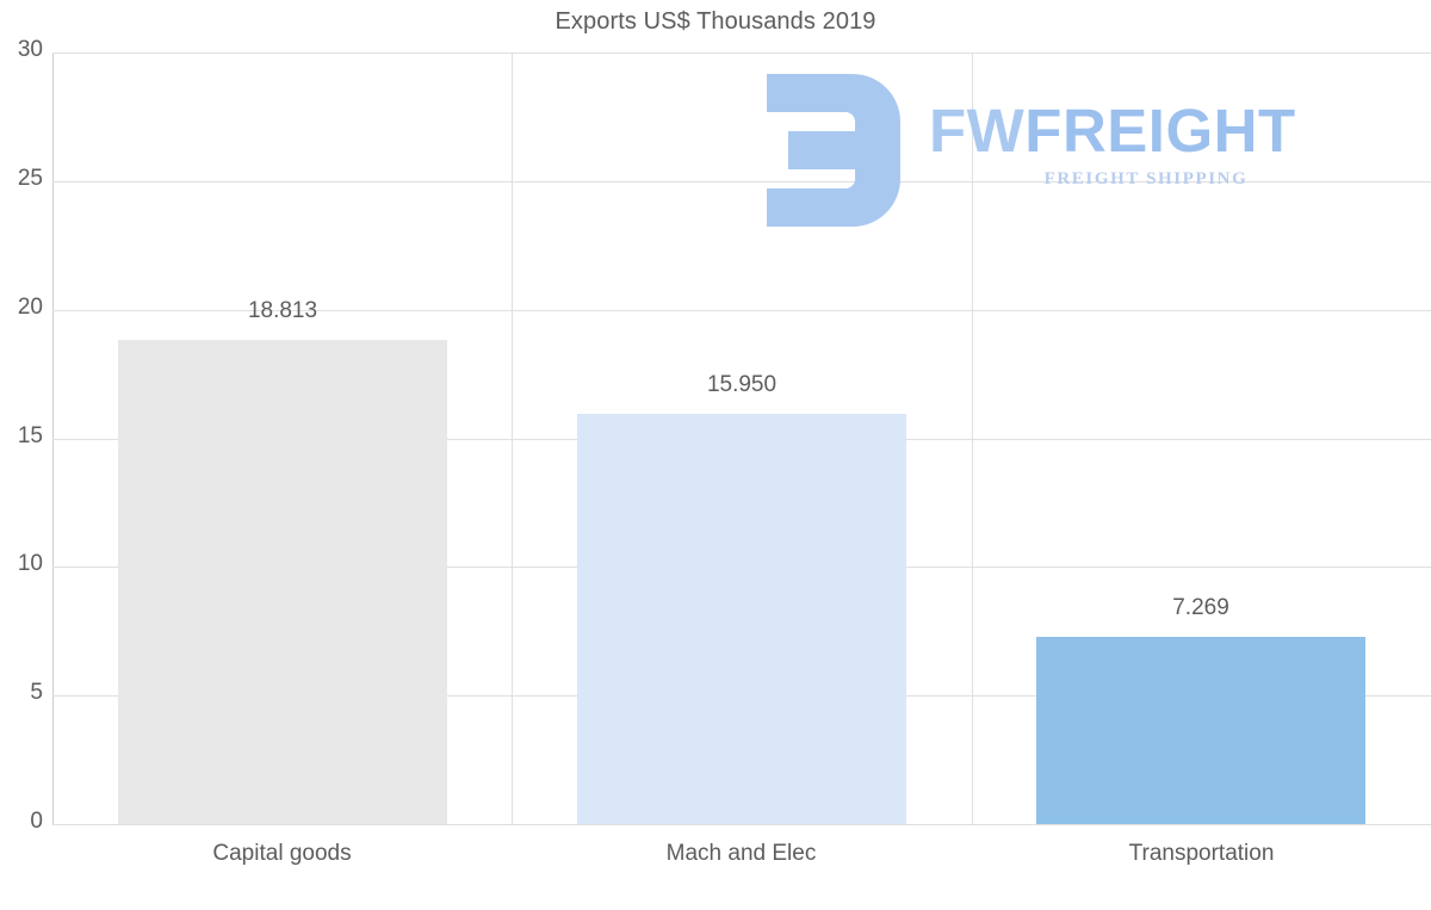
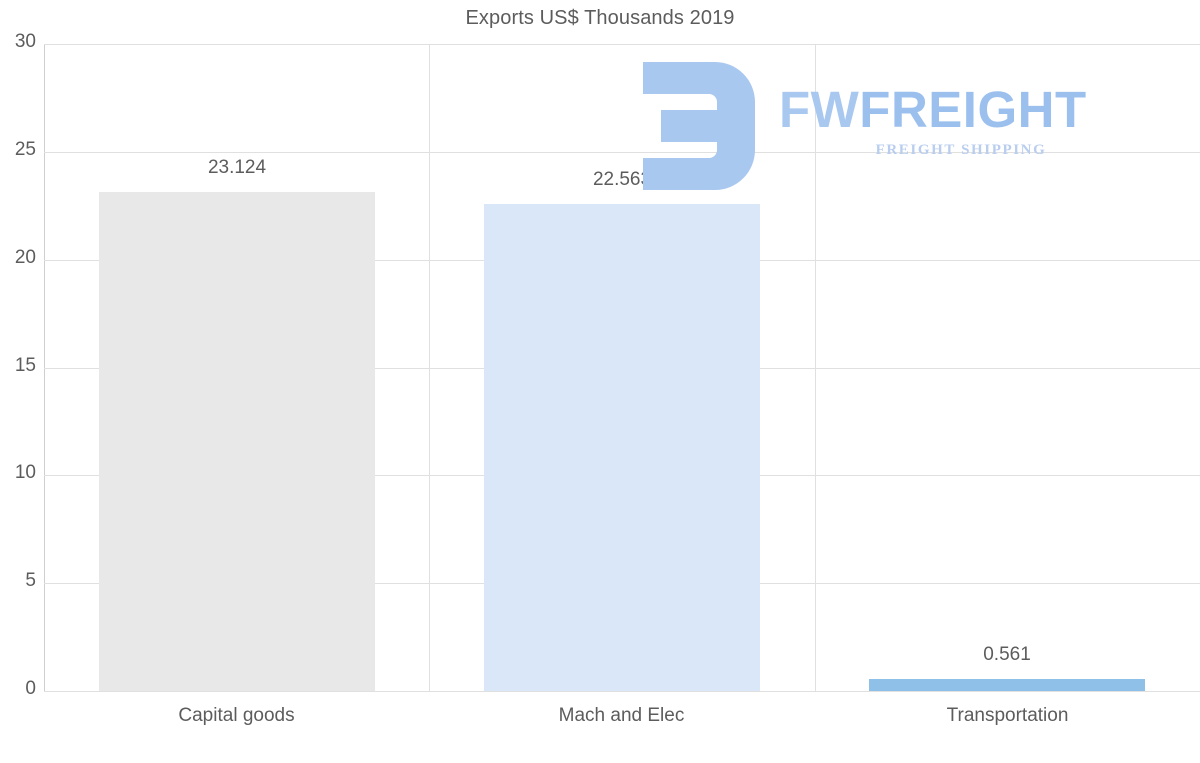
Capital goods: 18.813 -> 23.124
Mach and Elec: 15.950 -> 22.563
Transportation: 7.269 -> 0.561
